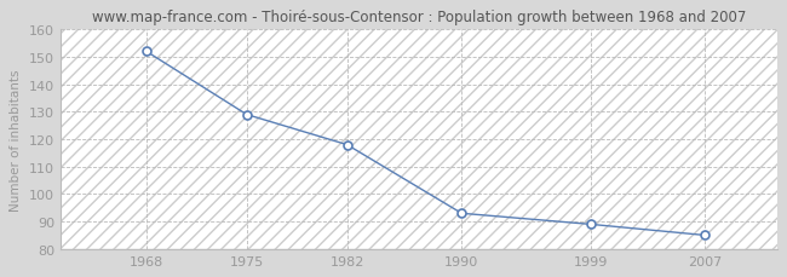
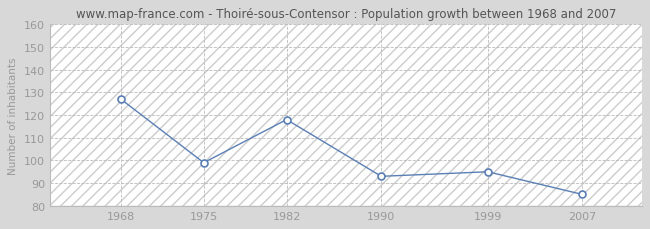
1968: 152 -> 127
1975: 129 -> 99
1999: 89 -> 95
